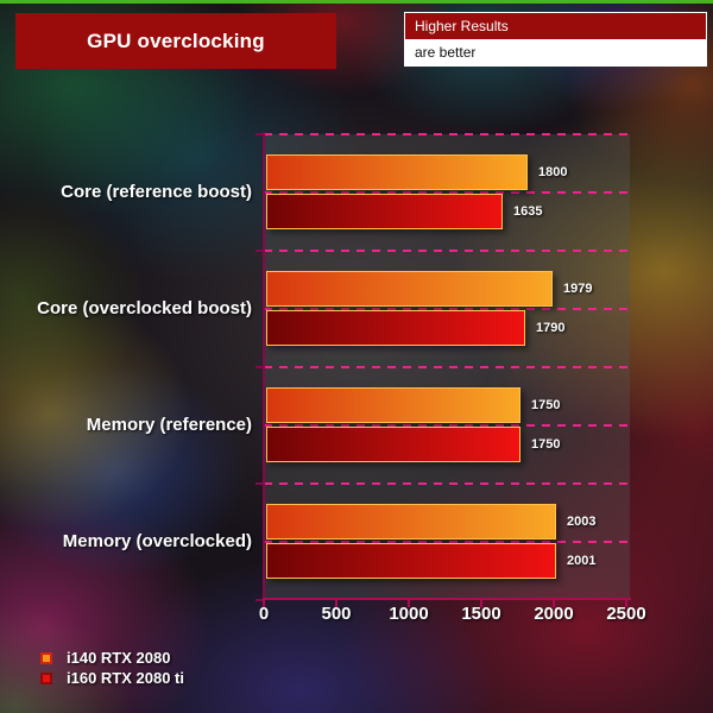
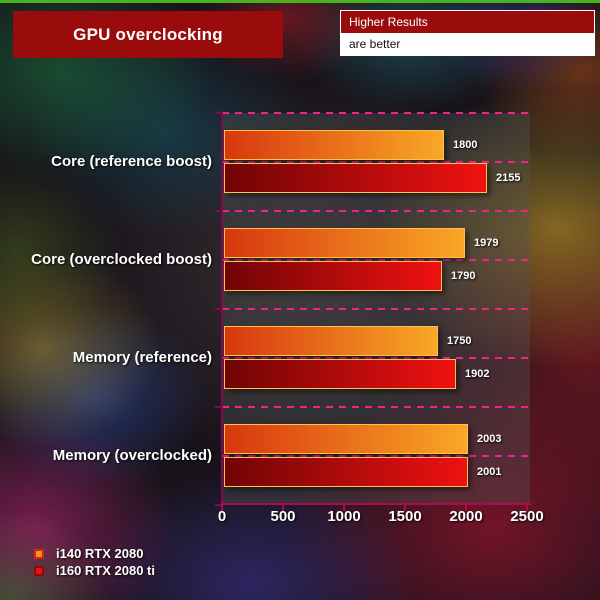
i160 RTX 2080 ti/Core (reference boost): 1635 -> 2155
i160 RTX 2080 ti/Memory (reference): 1750 -> 1902
